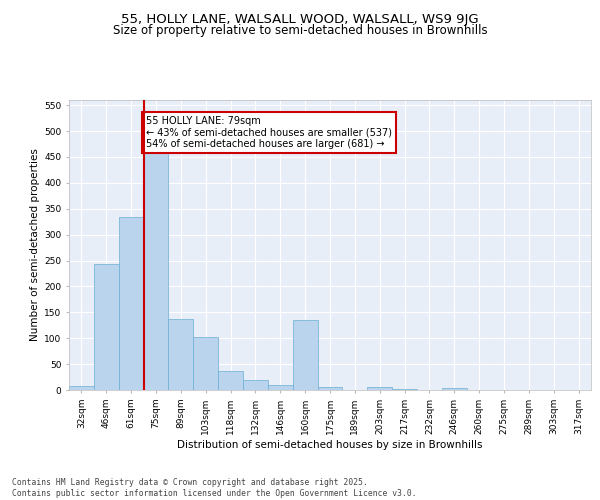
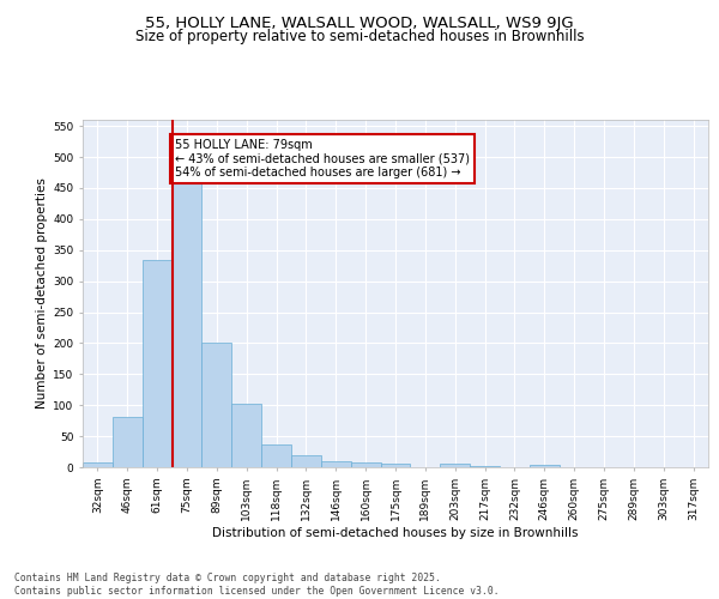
46sqm: 244 -> 82
89sqm: 138 -> 200
160sqm: 136 -> 8
